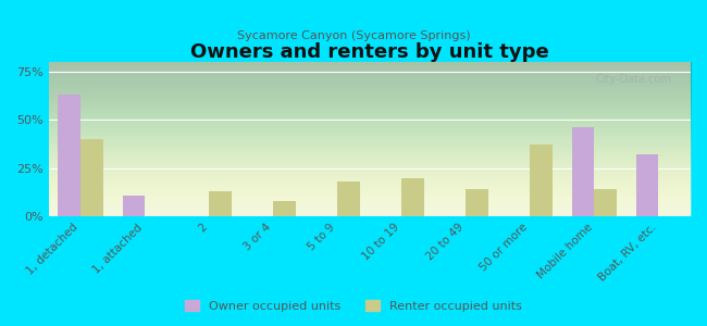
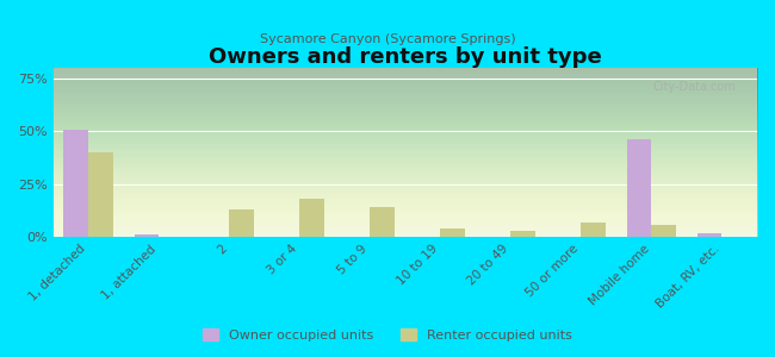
Owner occupied units/1, detached: 63% -> 51%
Owner occupied units/1, attached: 11% -> 1%
Renter occupied units/3 or 4: 8% -> 18%
Renter occupied units/5 to 9: 18% -> 14%
Renter occupied units/10 to 19: 20% -> 4%
Renter occupied units/20 to 49: 14% -> 3%
Renter occupied units/50 or more: 37% -> 7%
Renter occupied units/Mobile home: 14% -> 6%
Owner occupied units/Boat, RV, etc.: 32% -> 2%
